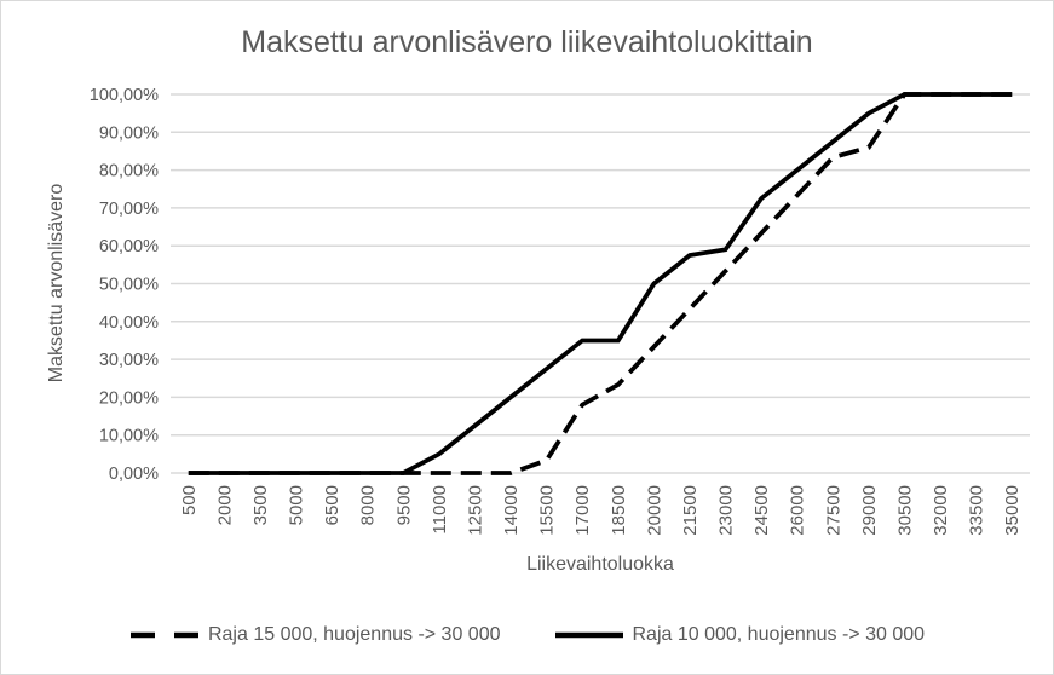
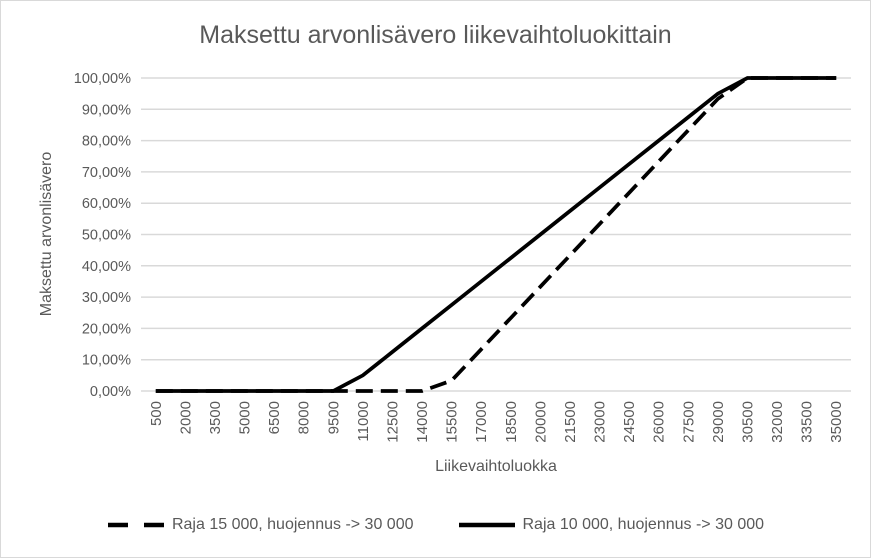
Raja 15 000, huojennus -> 30 000/17000: 18% -> 13%
Raja 10 000, huojennus -> 30 000/18500: 35% -> 42%
Raja 10 000, huojennus -> 30 000/23000: 59% -> 65%
Raja 15 000, huojennus -> 30 000/29000: 86% -> 93%
